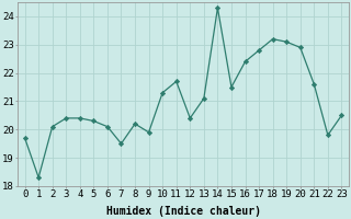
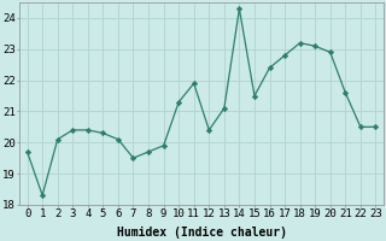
8: 20.2 -> 19.7
11: 21.7 -> 21.9
22: 19.8 -> 20.5
